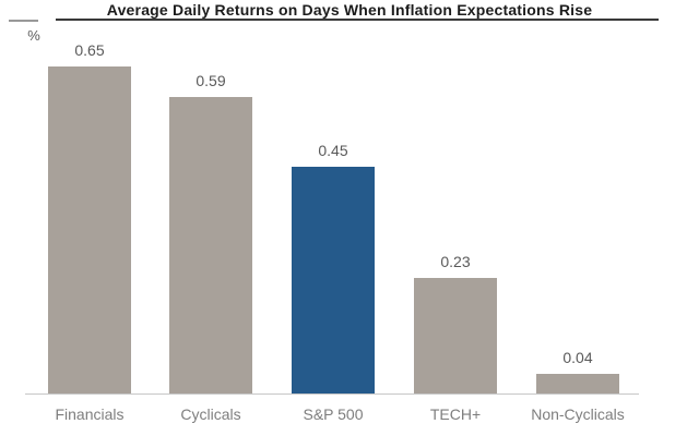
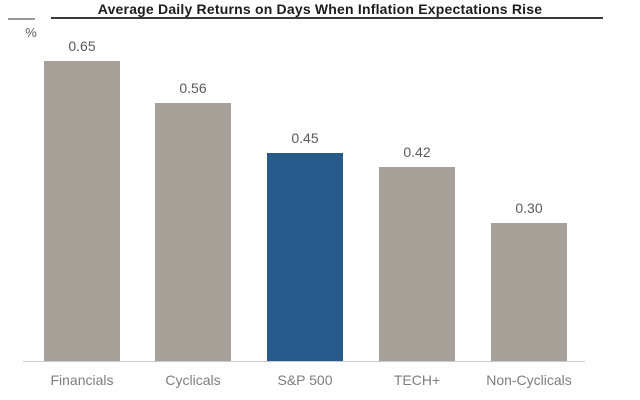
Cyclicals: 0.59 -> 0.56
TECH+: 0.23 -> 0.42
Non-Cyclicals: 0.04 -> 0.30
